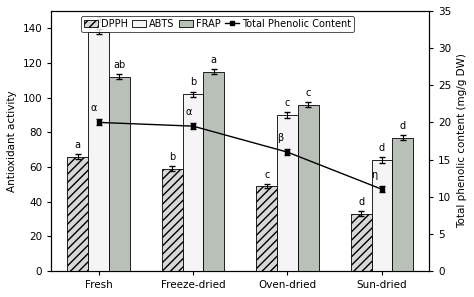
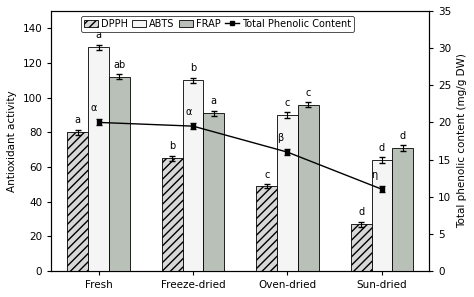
DPPH/Fresh: 66 -> 80
ABTS/Fresh: 138 -> 129
DPPH/Freeze-dried: 59 -> 65
ABTS/Freeze-dried: 102 -> 110
FRAP/Freeze-dried: 115 -> 91
DPPH/Sun-dried: 33 -> 27
FRAP/Sun-dried: 77 -> 71
